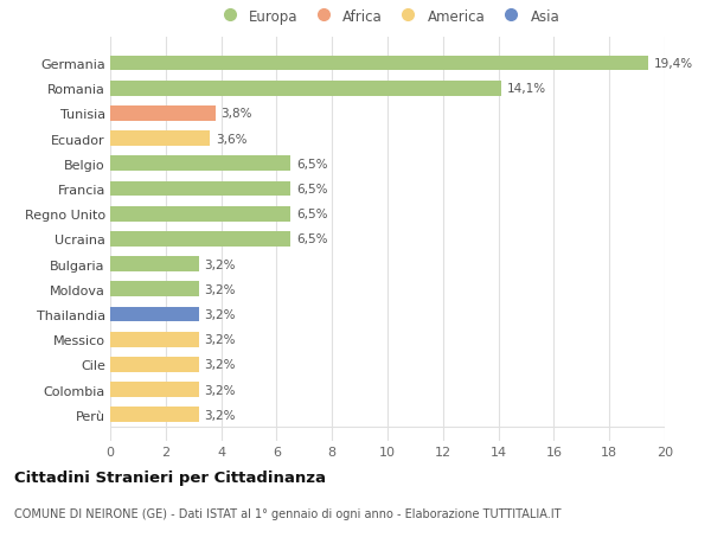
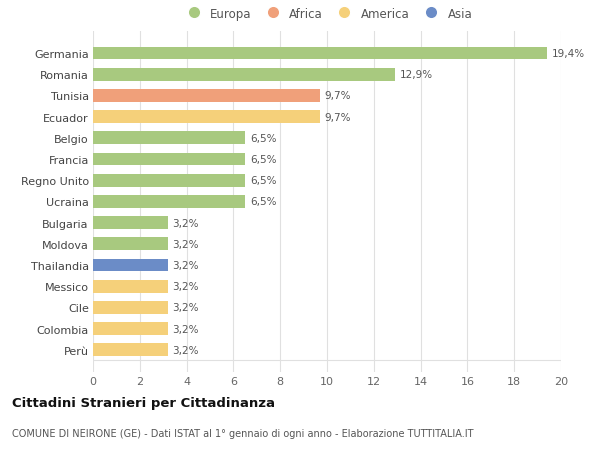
Romania: 14,1% -> 12,9%
Tunisia: 3,8% -> 9,7%
Ecuador: 3,6% -> 9,7%
